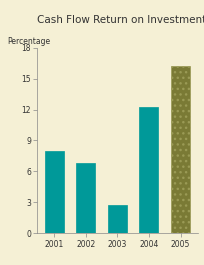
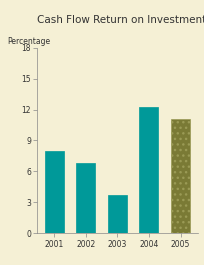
2003: 2.7 -> 3.7
2005: 16.2 -> 11.1
